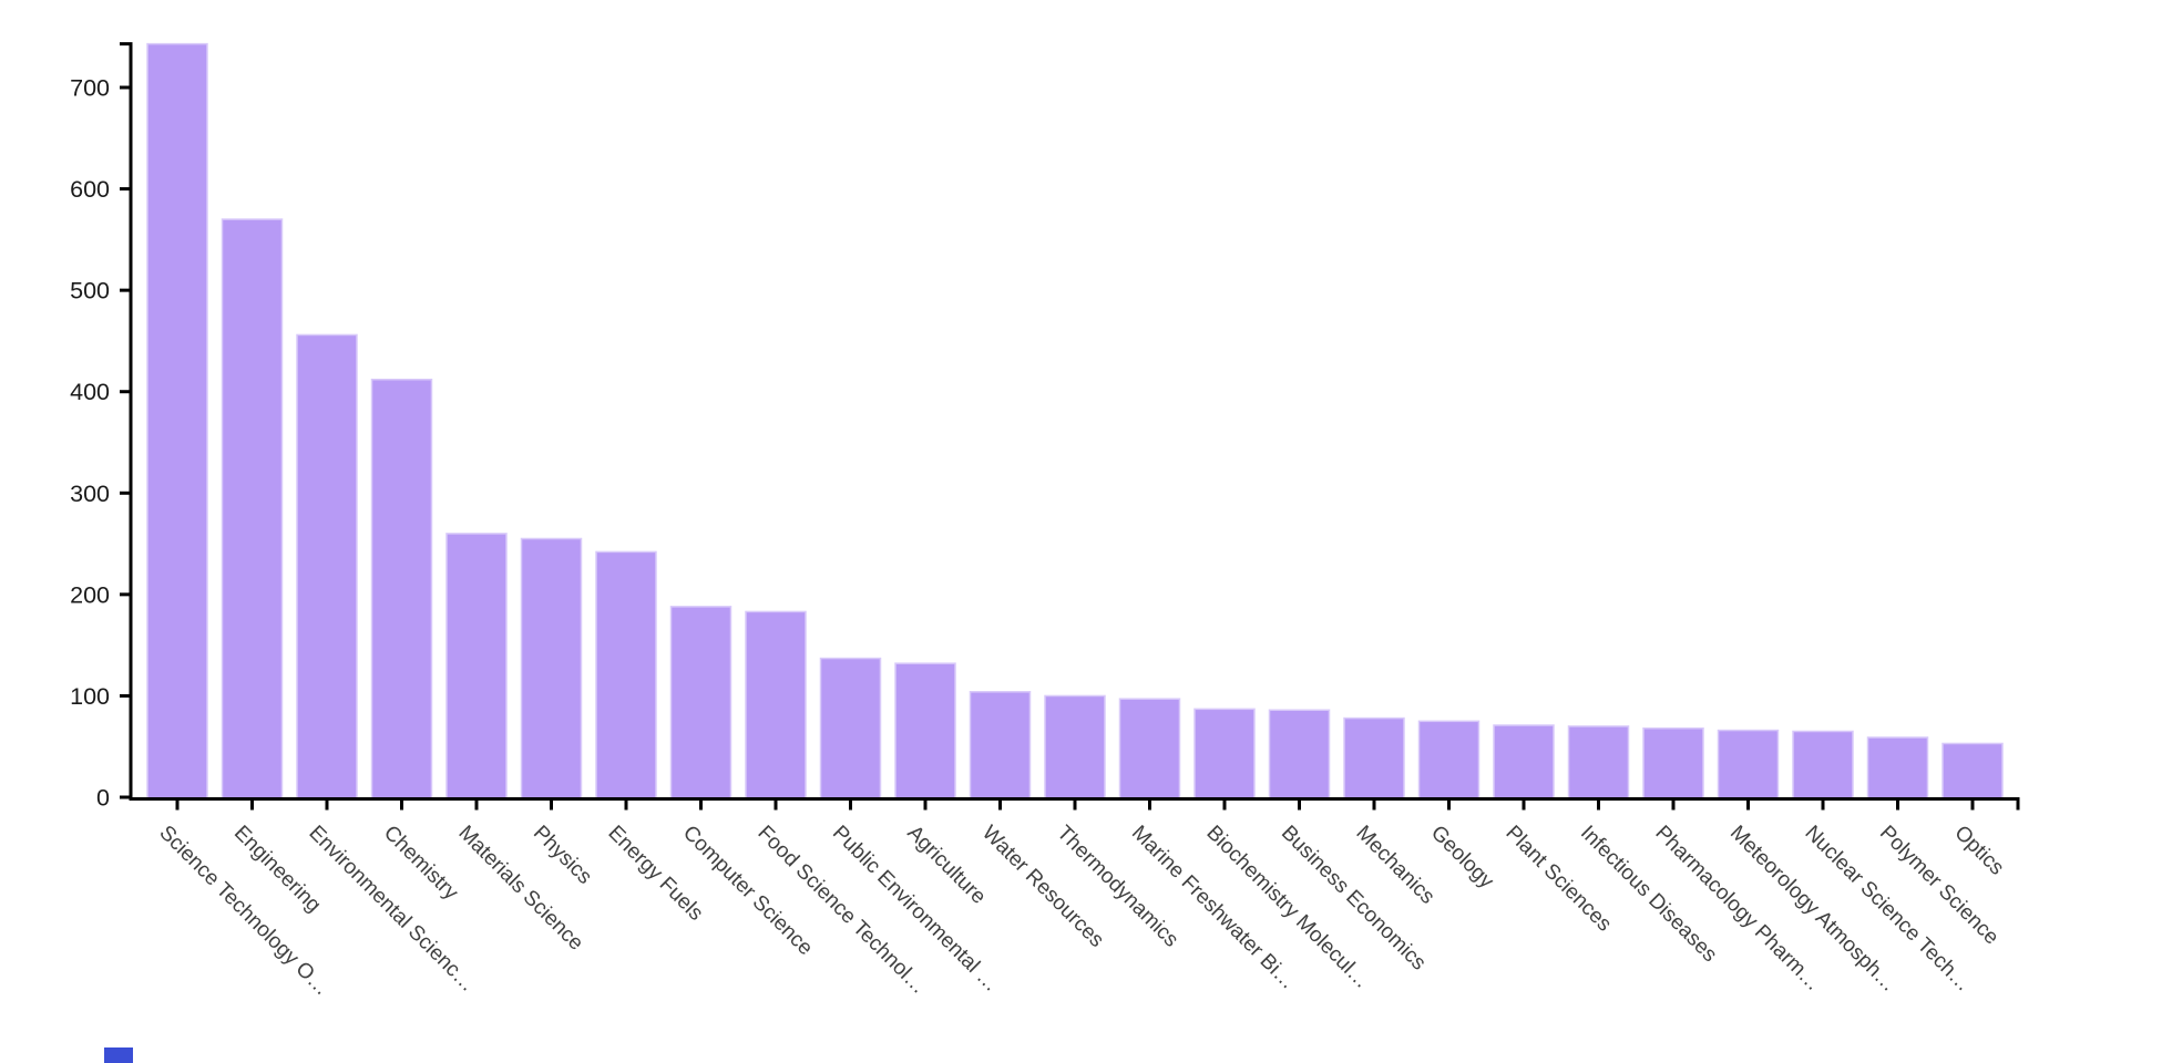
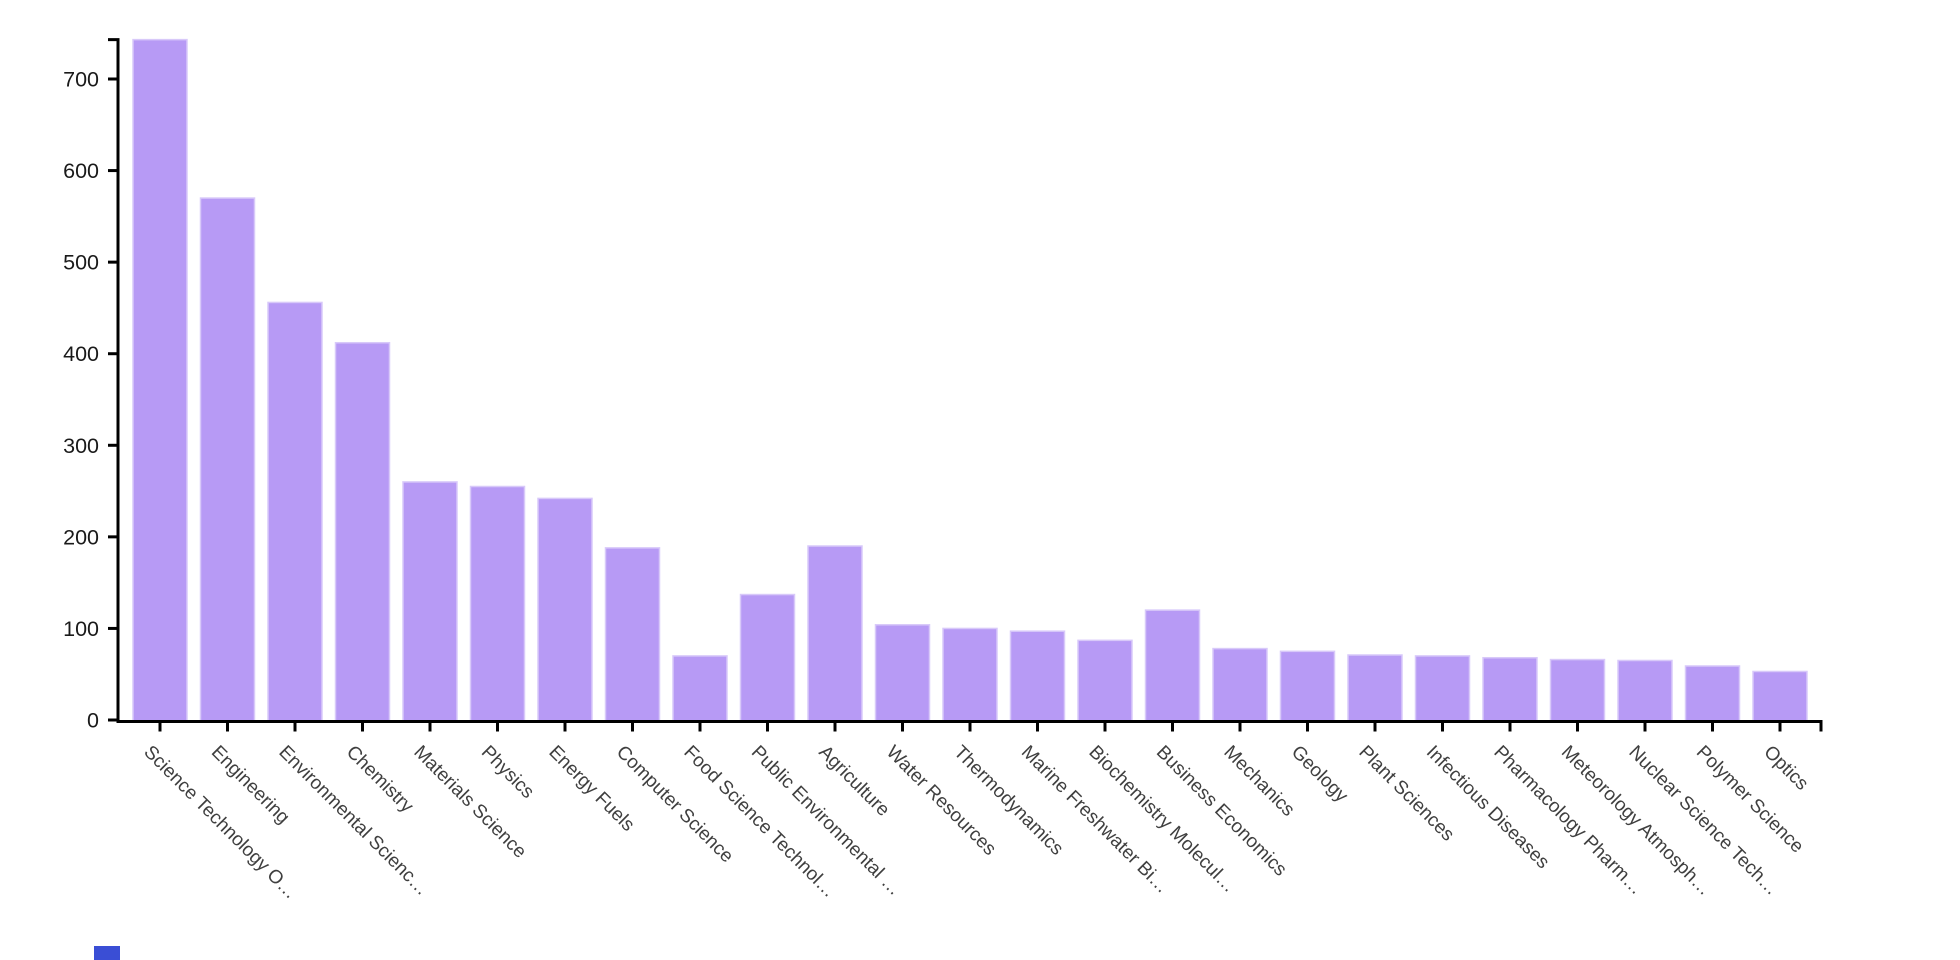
Food Science Technol…: 180 -> 70
Agriculture: 130 -> 190
Business Economics: 90 -> 120
